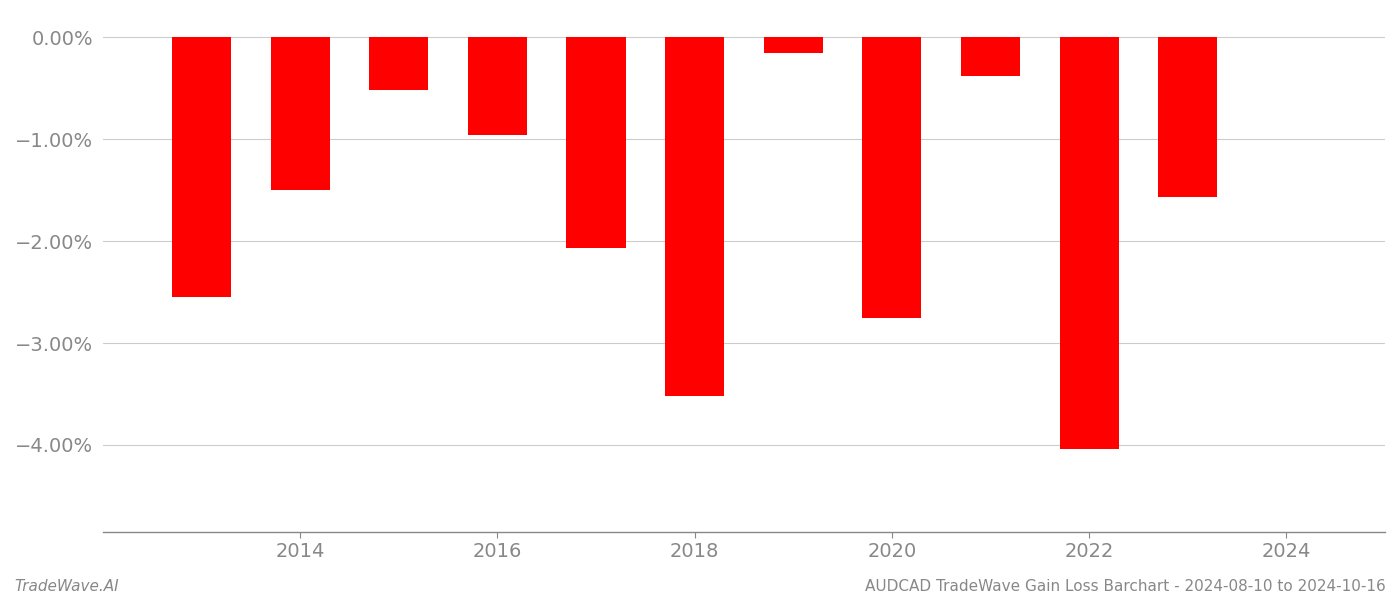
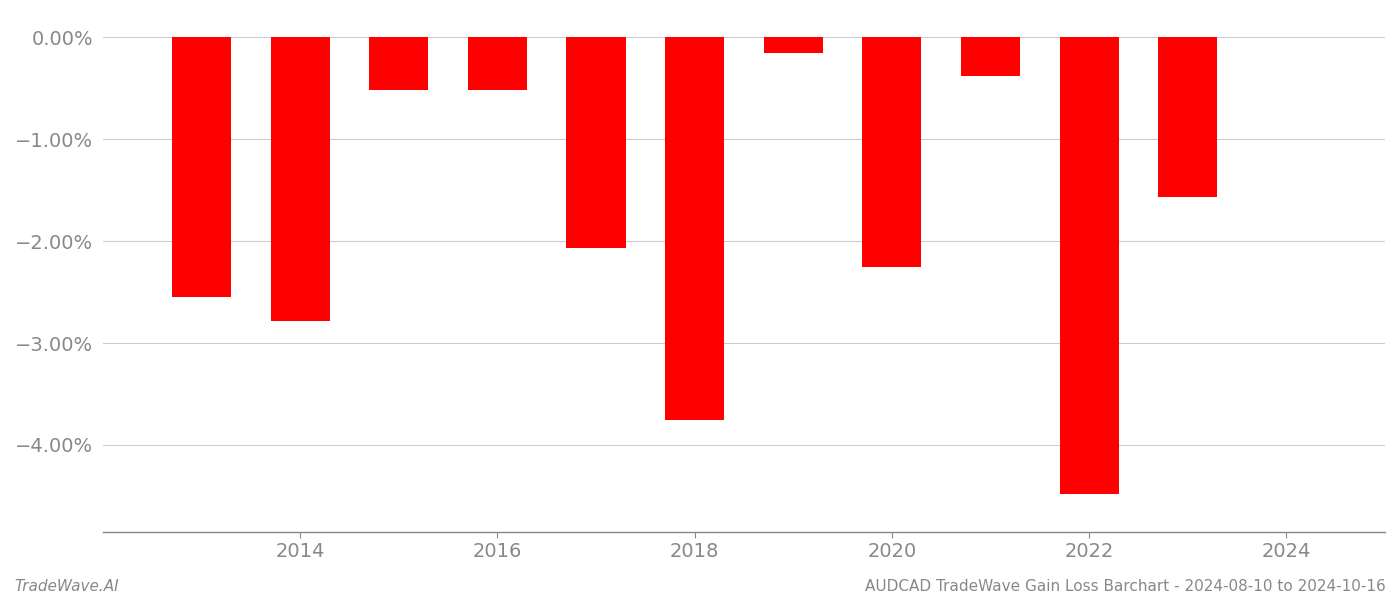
2014: -1.50% -> -2.78%
2016: -0.96% -> -0.52%
2018: -3.52% -> -3.75%
2020: -2.75% -> -2.25%
2022: -4.04% -> -4.48%
